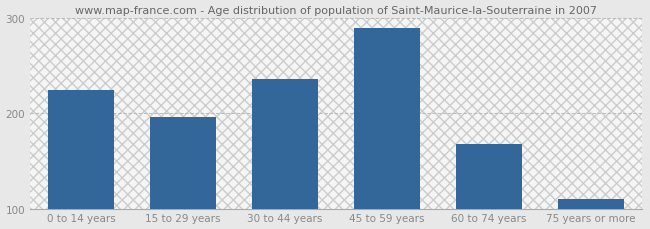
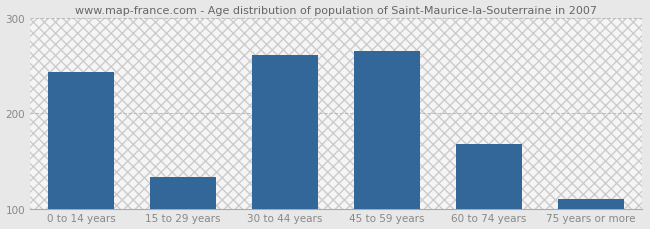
0 to 14 years: 224 -> 243
15 to 29 years: 196 -> 133
30 to 44 years: 236 -> 261
45 to 59 years: 290 -> 265
